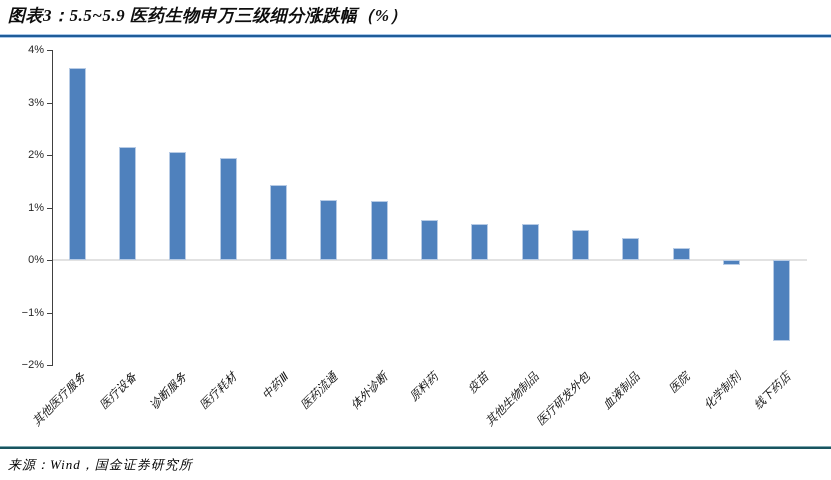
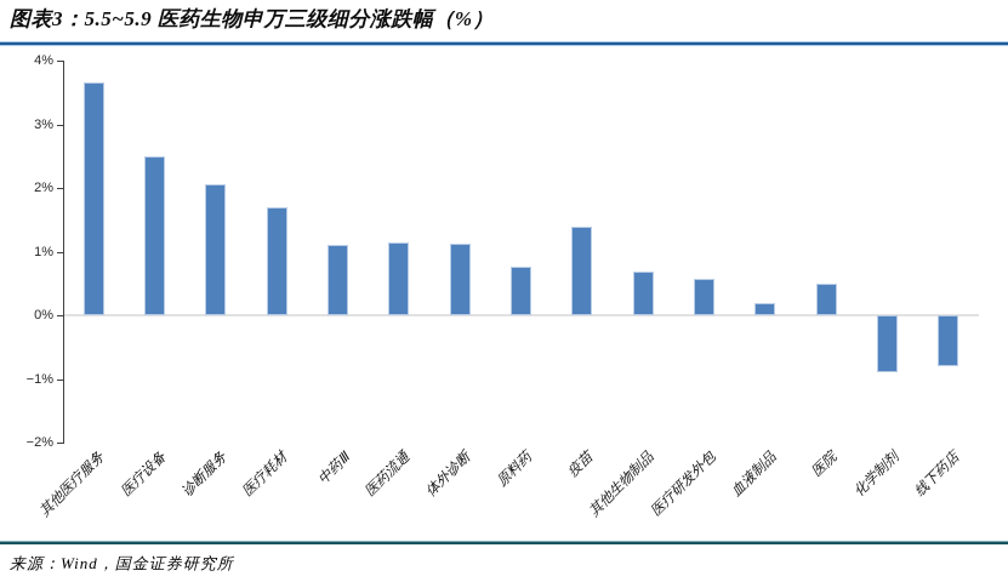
医疗设备: 2.1% -> 2.5%
医疗耗材: 1.9% -> 1.7%
中药Ⅲ: 1.4% -> 1.1%
疫苗: 0.7% -> 1.4%
血液制品: 0.4% -> 0.2%
医院: 0.2% -> 0.5%
化学制剂: -0.1% -> -0.9%
线下药店: -1.6% -> -0.8%
